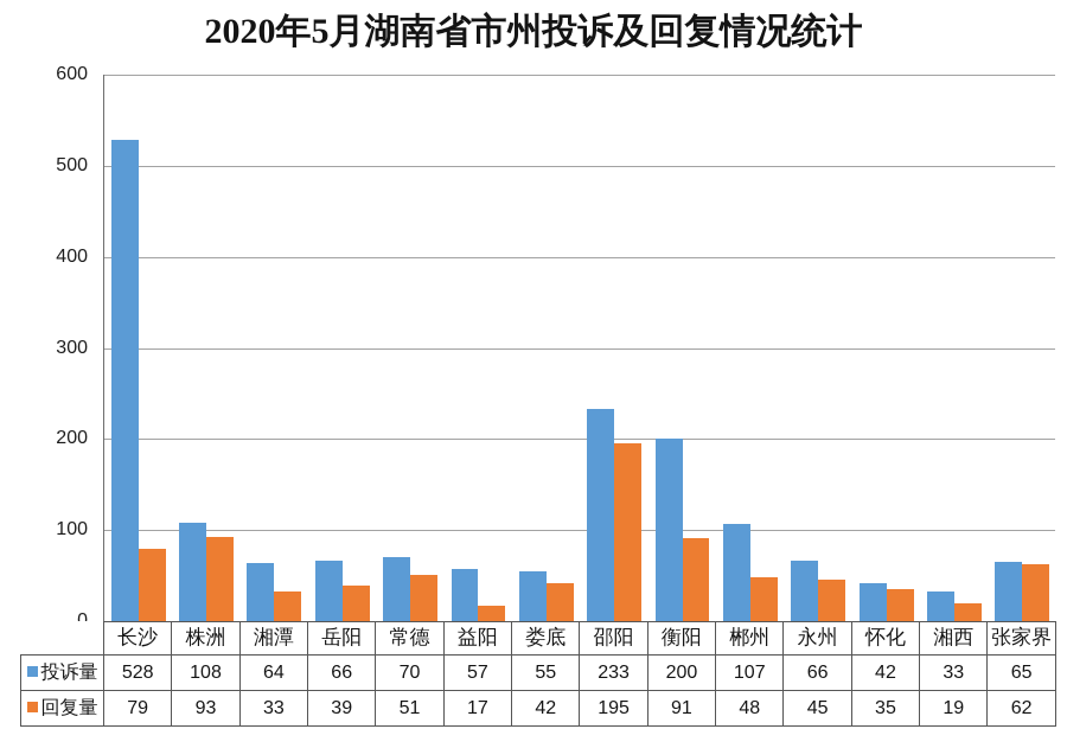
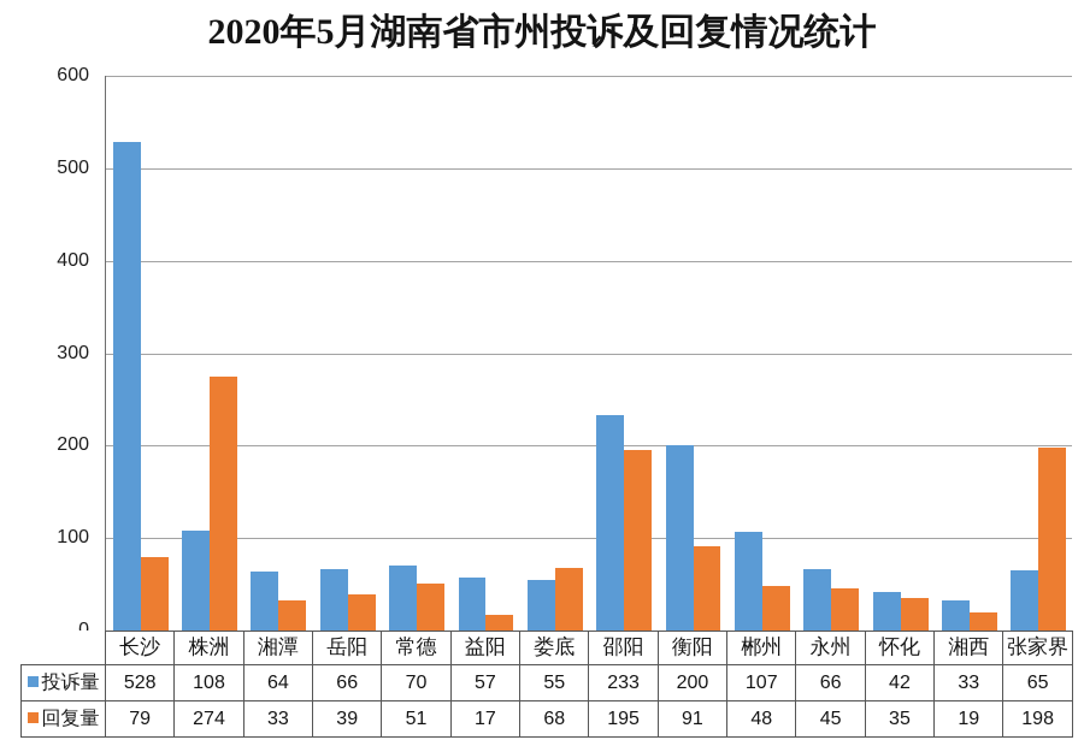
回复量/株洲: 93 -> 274
回复量/娄底: 42 -> 68
回复量/张家界: 62 -> 198
